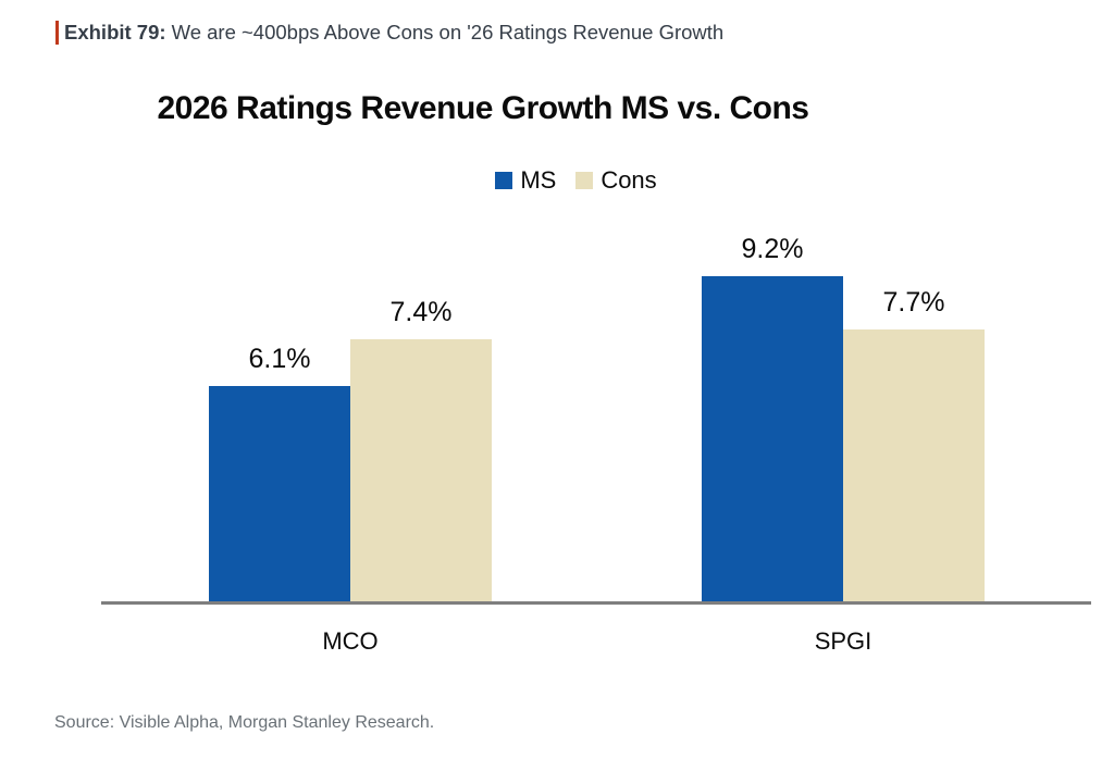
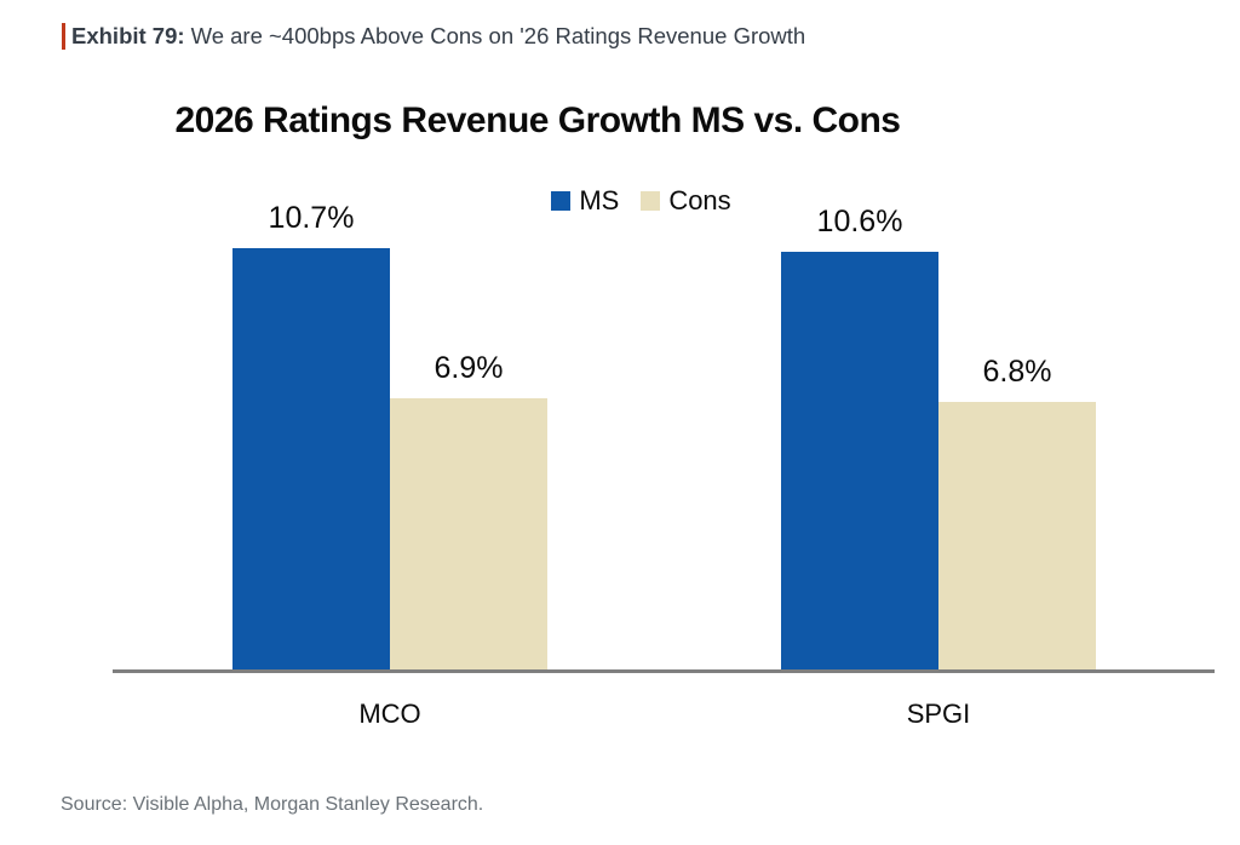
MS/MCO: 6.1% -> 10.7%
Cons/MCO: 7.4% -> 6.9%
MS/SPGI: 9.2% -> 10.6%
Cons/SPGI: 7.7% -> 6.8%
